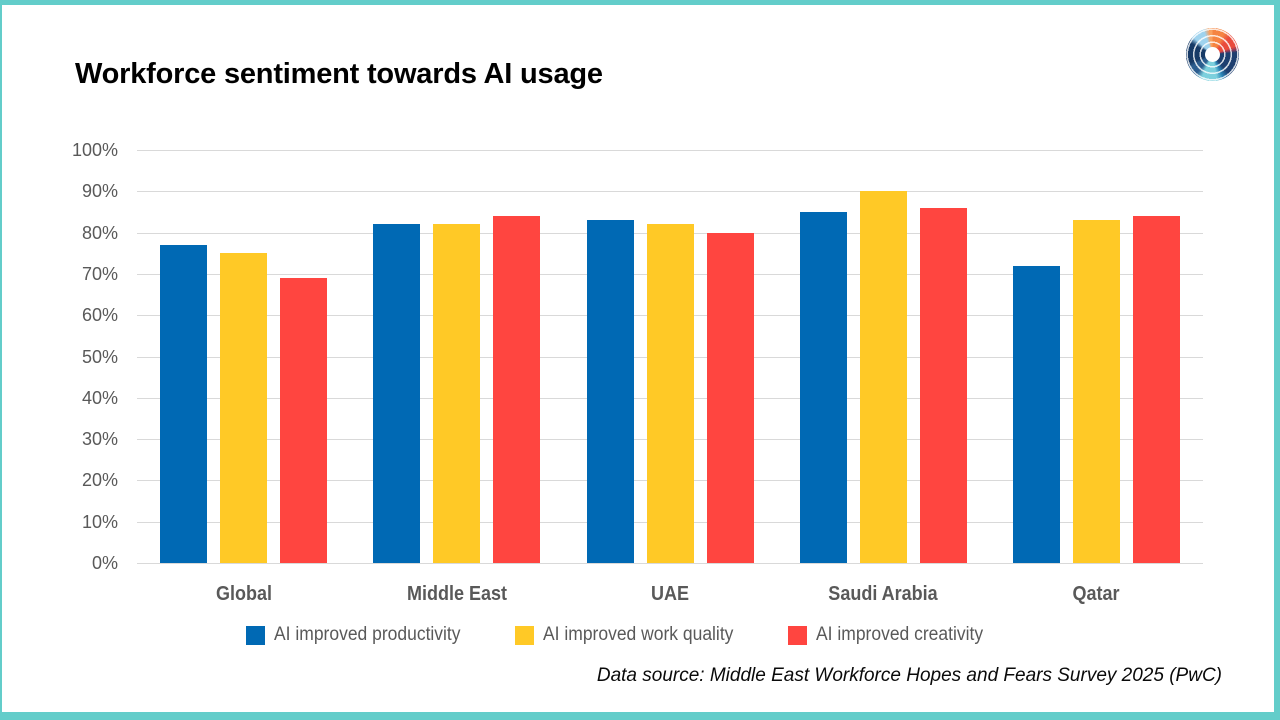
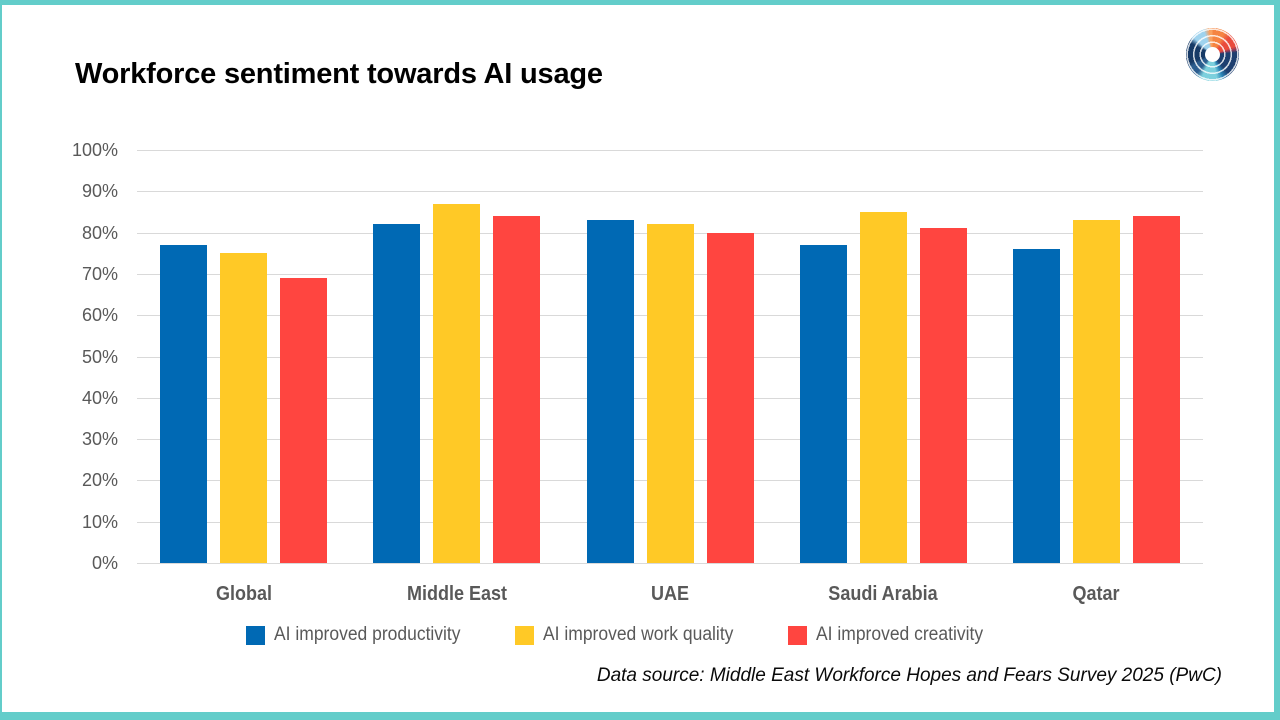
AI improved work quality/Middle East: 82% -> 87%
AI improved productivity/Saudi Arabia: 85% -> 77%
AI improved work quality/Saudi Arabia: 90% -> 85%
AI improved creativity/Saudi Arabia: 86% -> 81%
AI improved productivity/Qatar: 72% -> 76%
